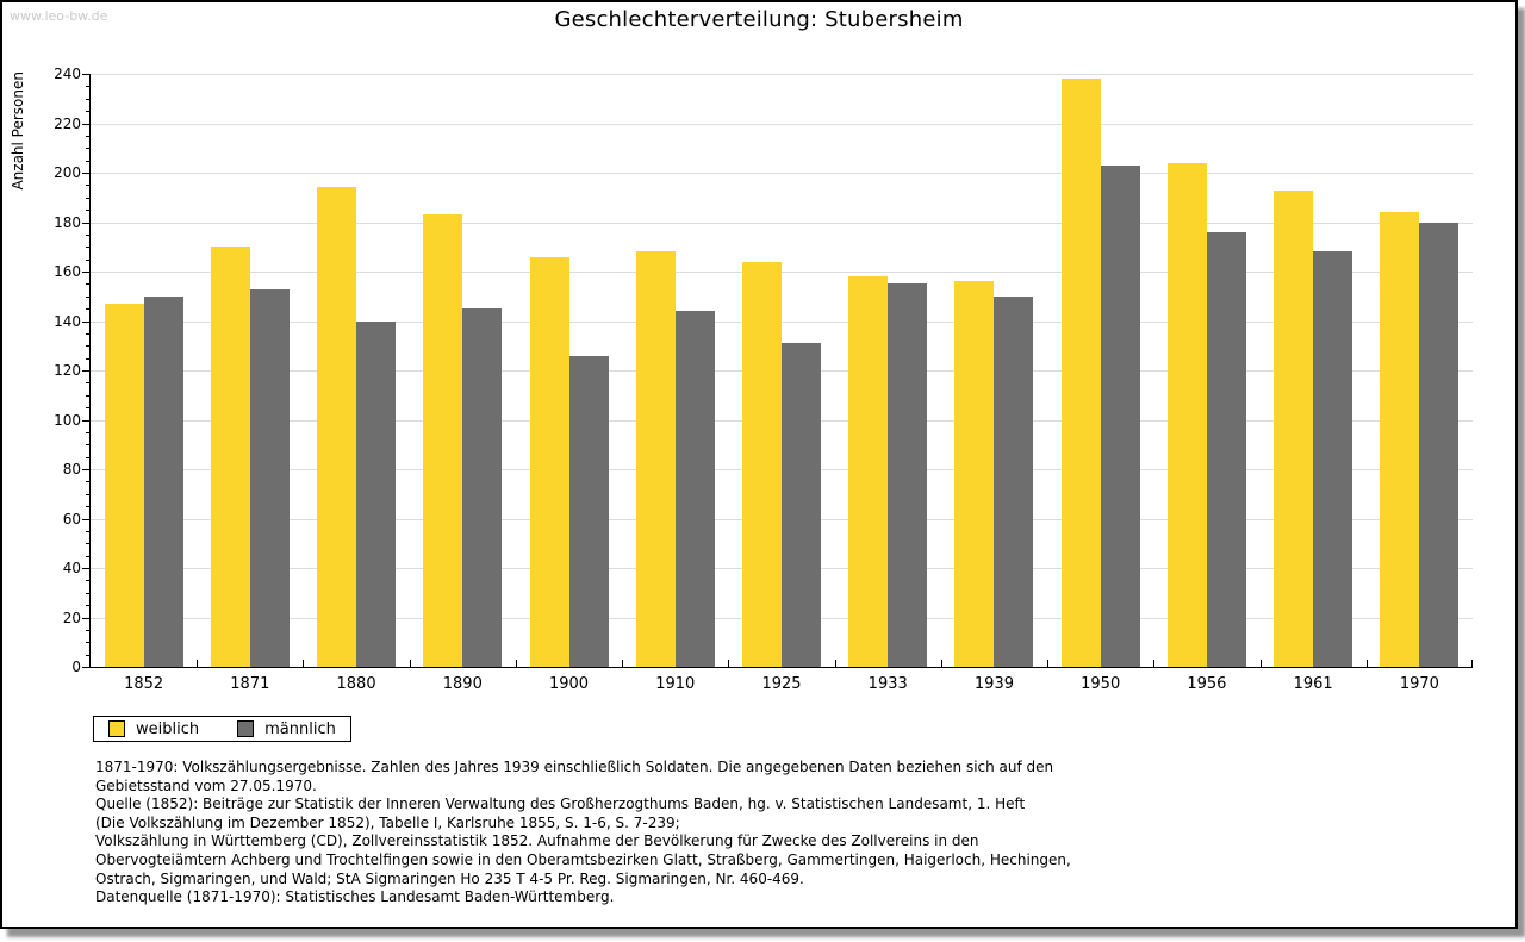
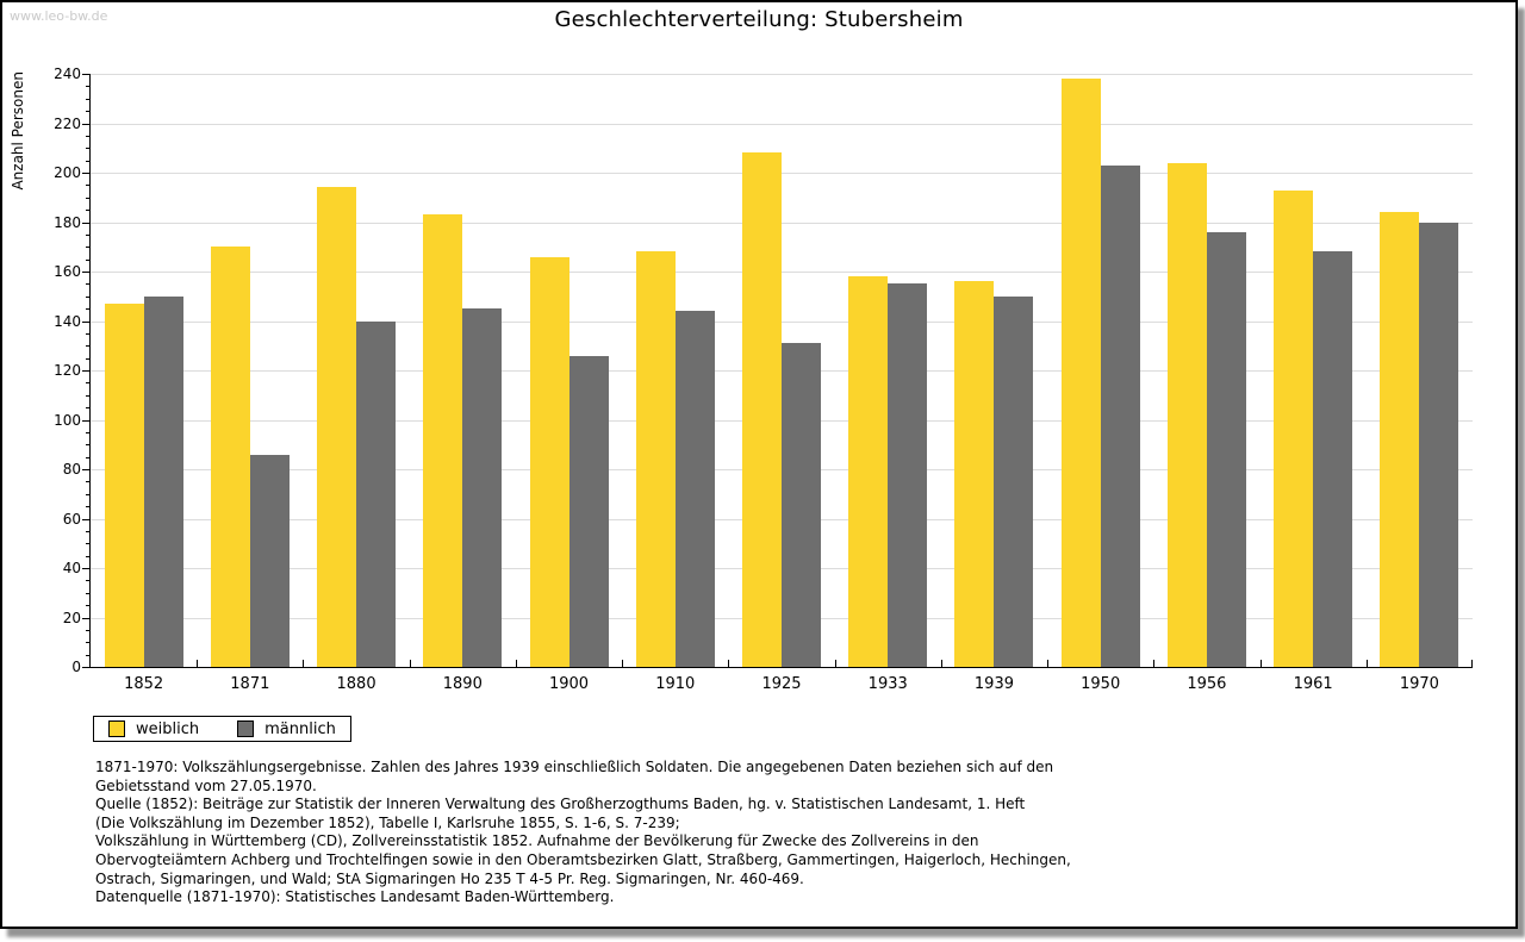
männlich/1871: 153 -> 86
weiblich/1925: 164 -> 208
